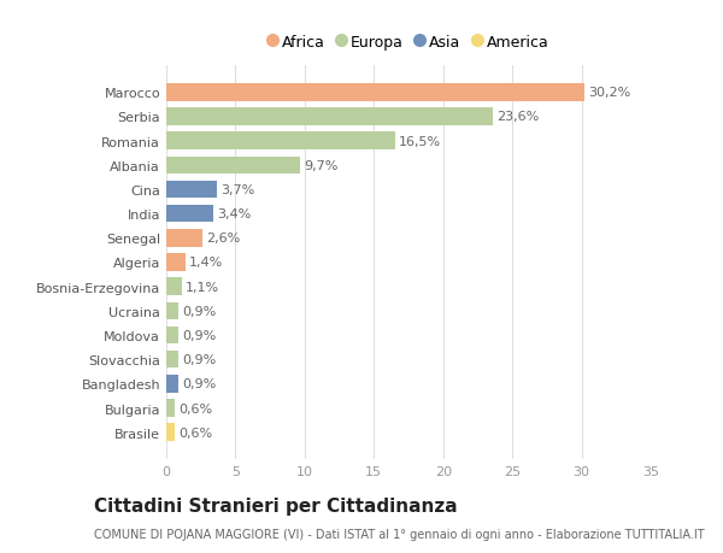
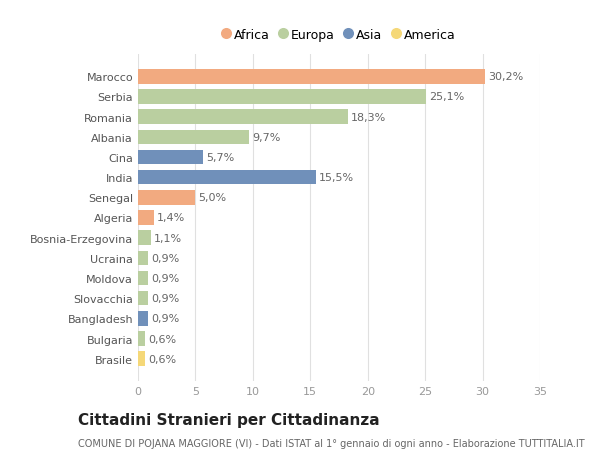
Serbia: 23,6% -> 25,1%
Romania: 16,5% -> 18,3%
Cina: 3,7% -> 5,7%
India: 3,4% -> 15,5%
Senegal: 2,6% -> 5,0%
